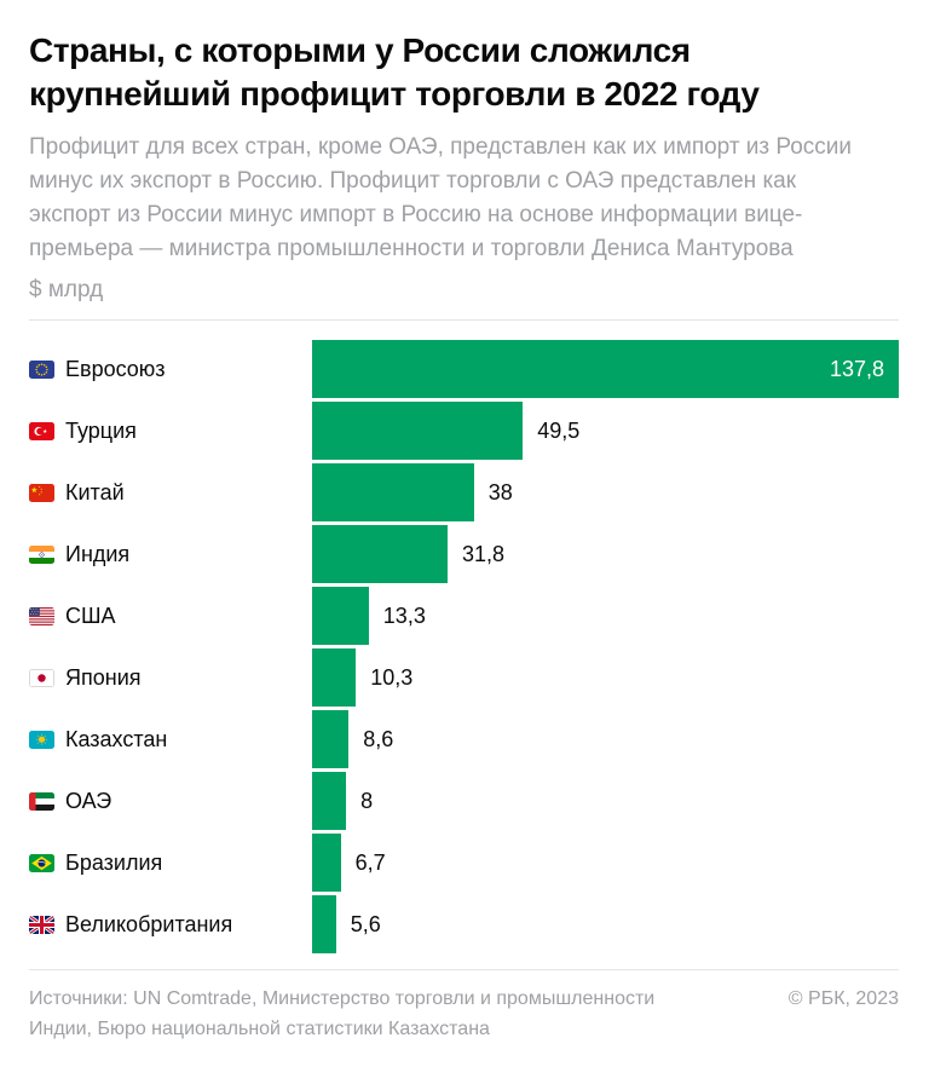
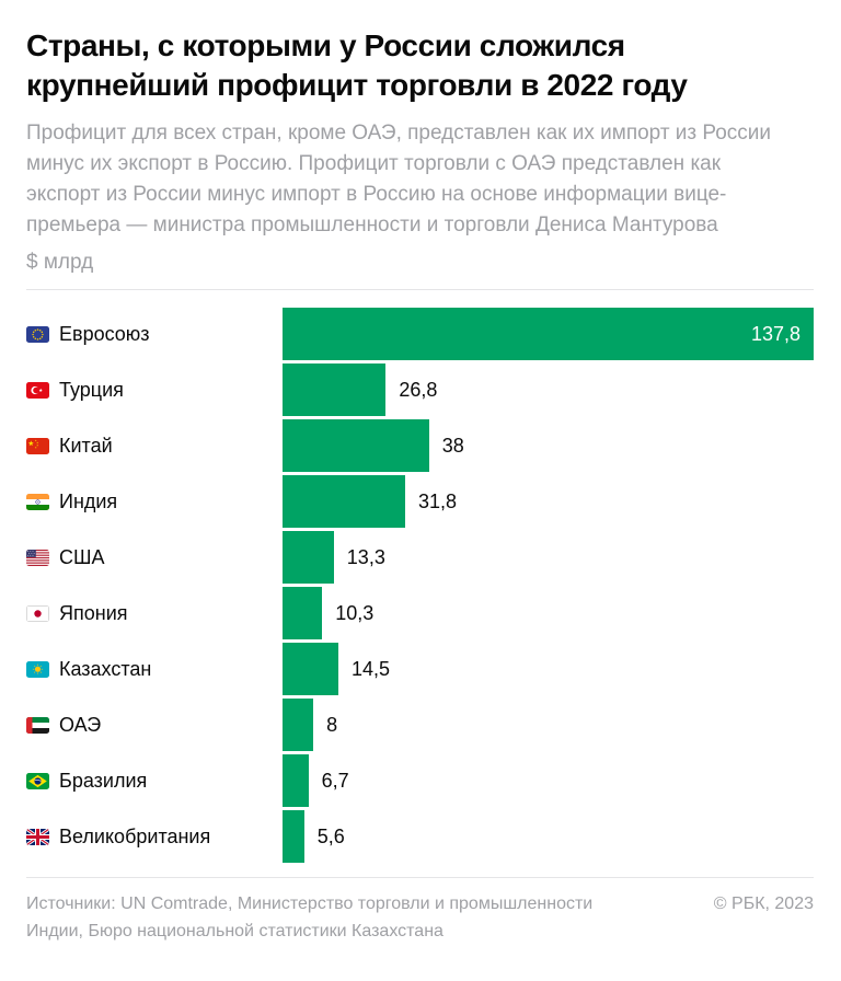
Турция: 49,5 -> 26,8
Казахстан: 8,6 -> 14,5
